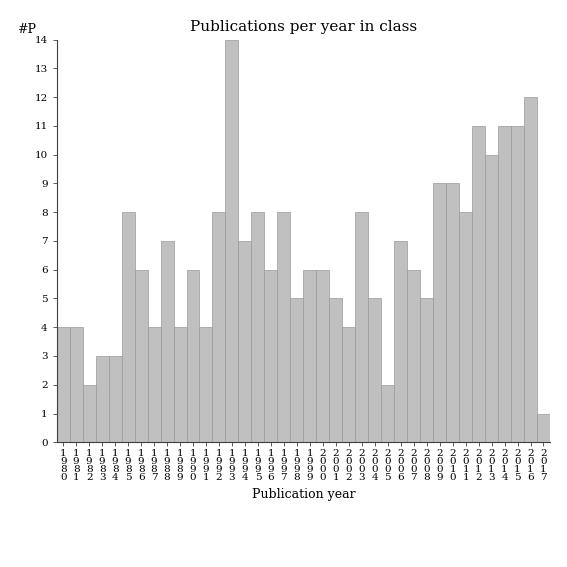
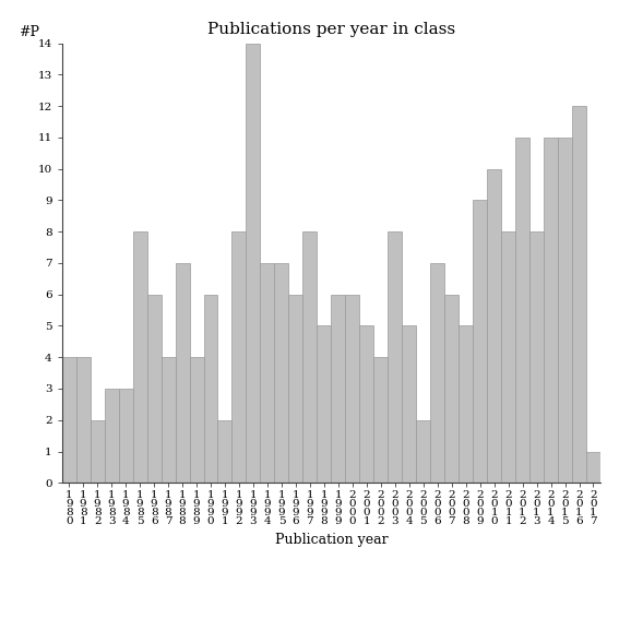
1 9 9 1: 4 -> 2
1 9 9 5: 8 -> 7
2 0 1 0: 9 -> 10
2 0 1 3: 10 -> 8
